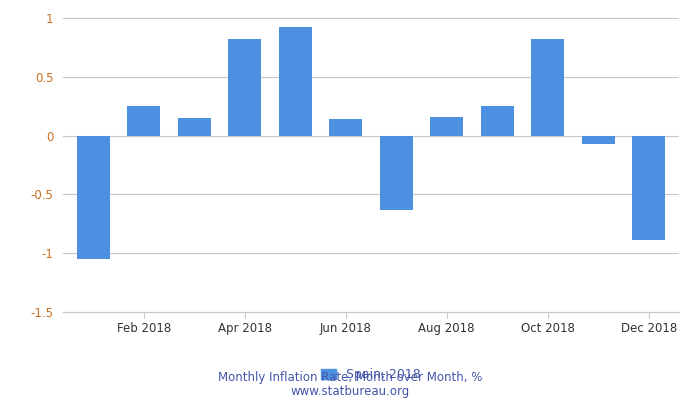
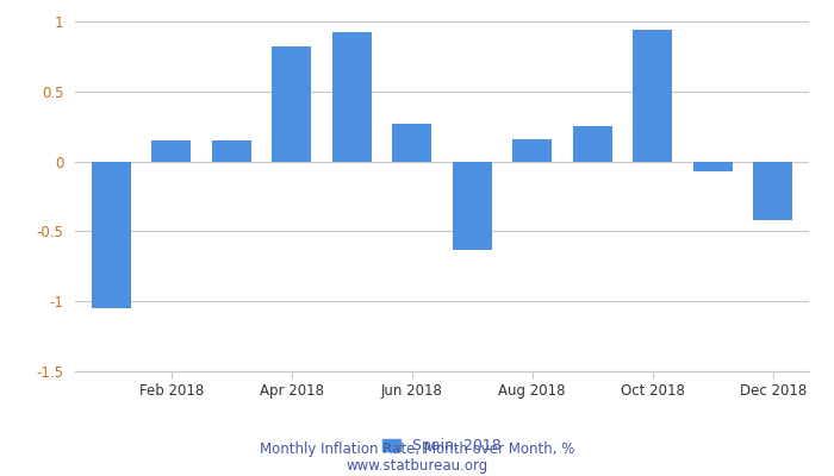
Feb 2018: 0.25 -> 0.15
Jun 2018: 0.14 -> 0.27
Oct 2018: 0.82 -> 0.94
Dec 2018: -0.89 -> -0.42
